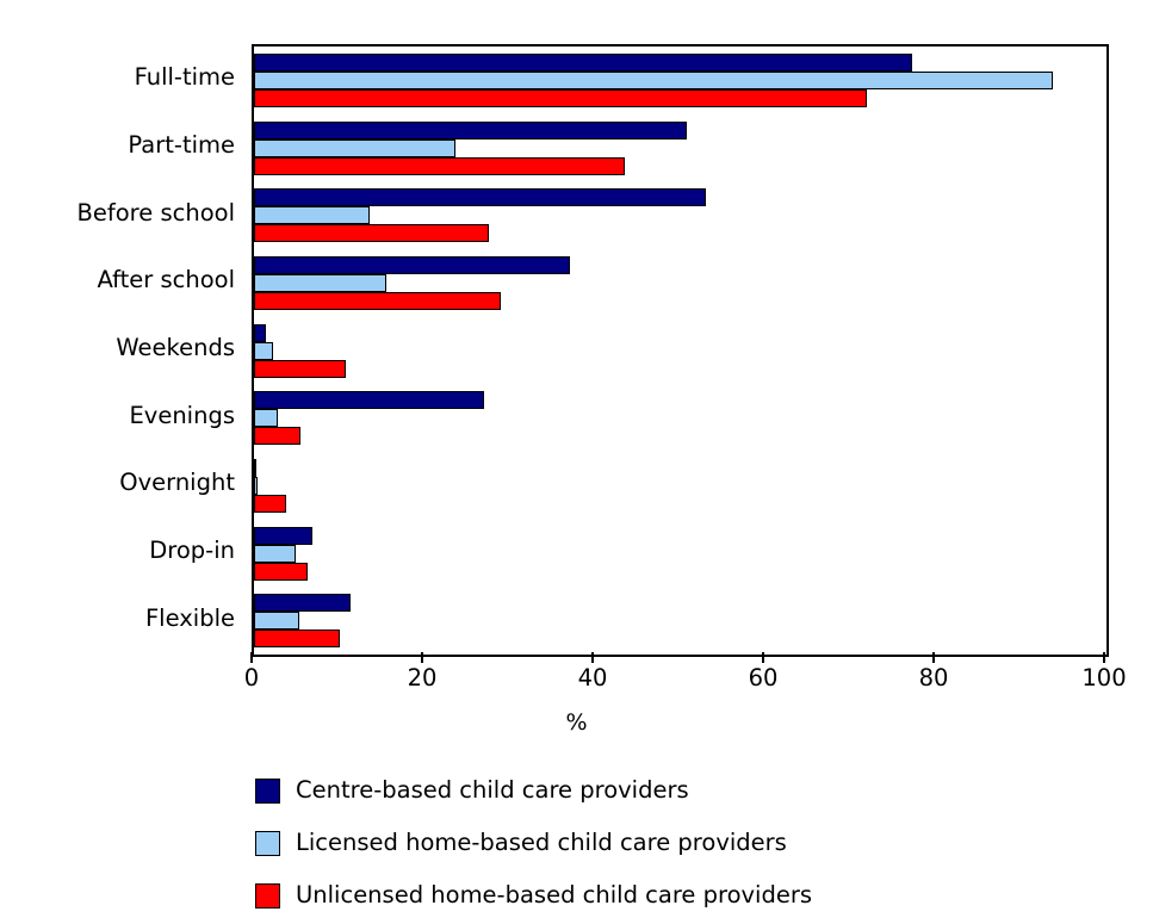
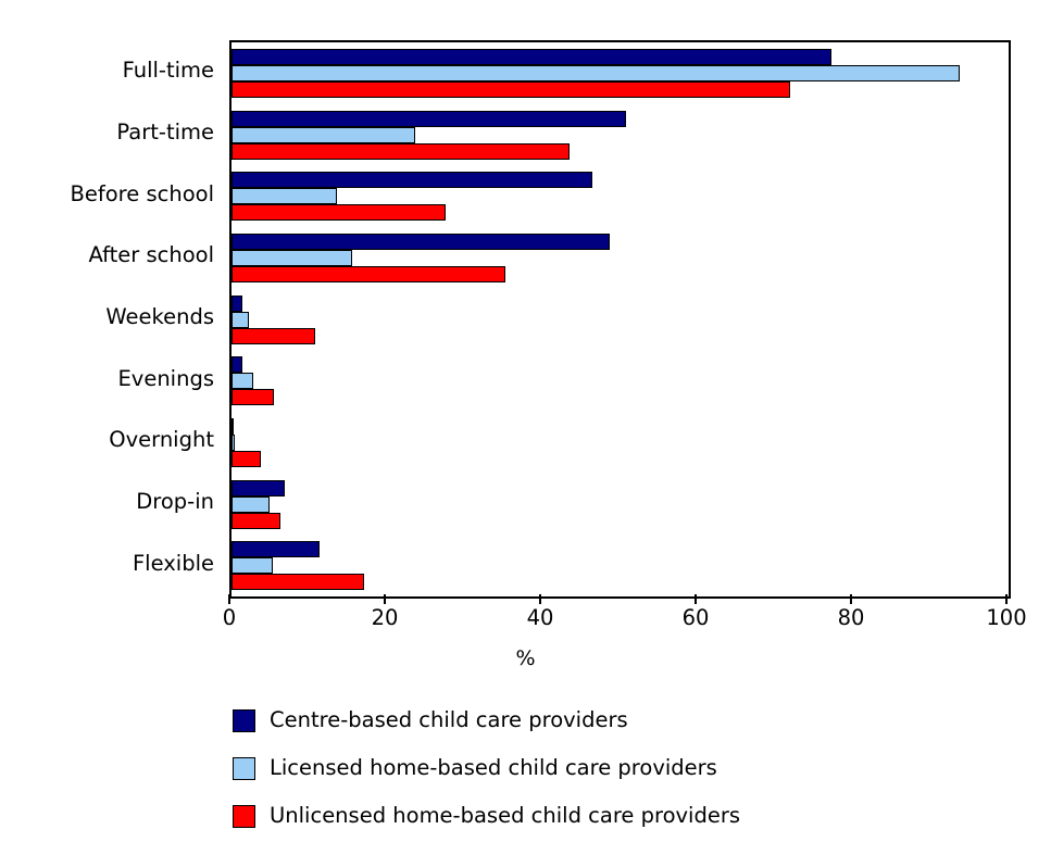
Centre-based child care providers/Before school: 53 -> 46
Centre-based child care providers/After school: 37 -> 49
Unlicensed home-based child care providers/After school: 29 -> 35
Centre-based child care providers/Evenings: 27 -> 1
Unlicensed home-based child care providers/Flexible: 10 -> 17
